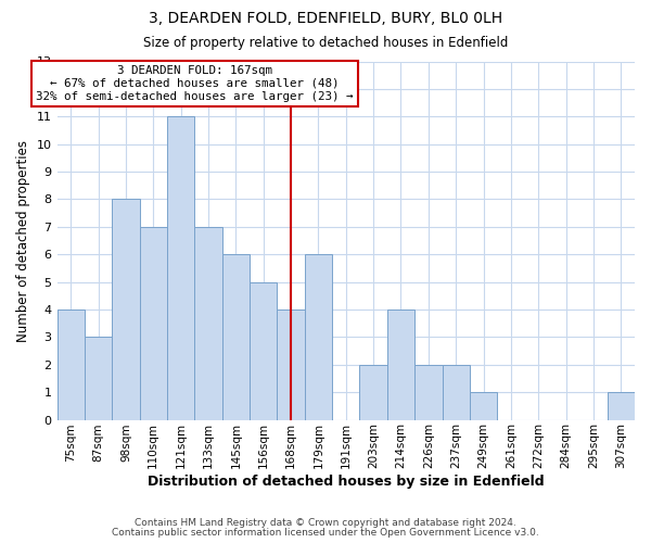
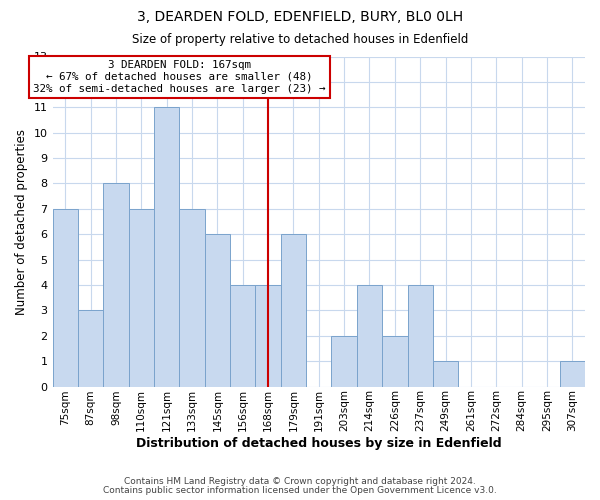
75sqm: 4 -> 7
156sqm: 5 -> 4
237sqm: 2 -> 4
